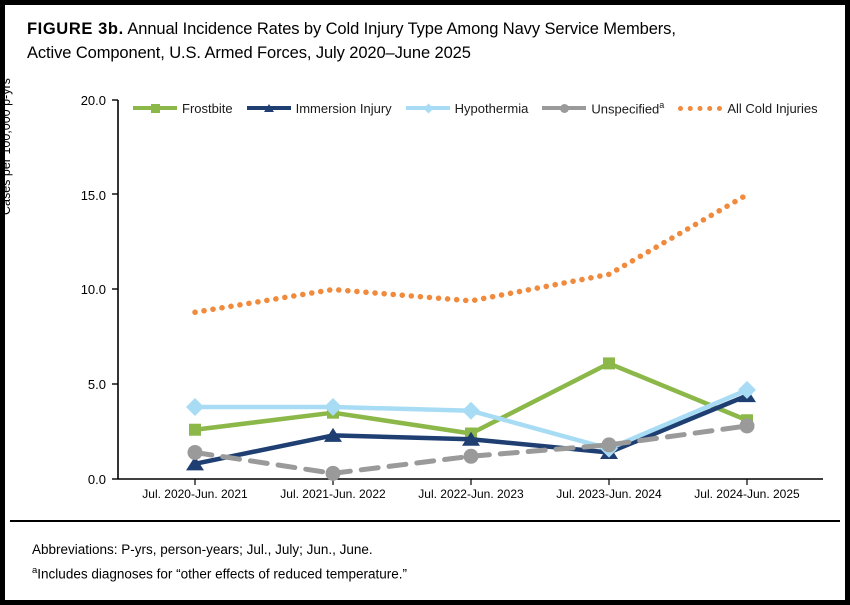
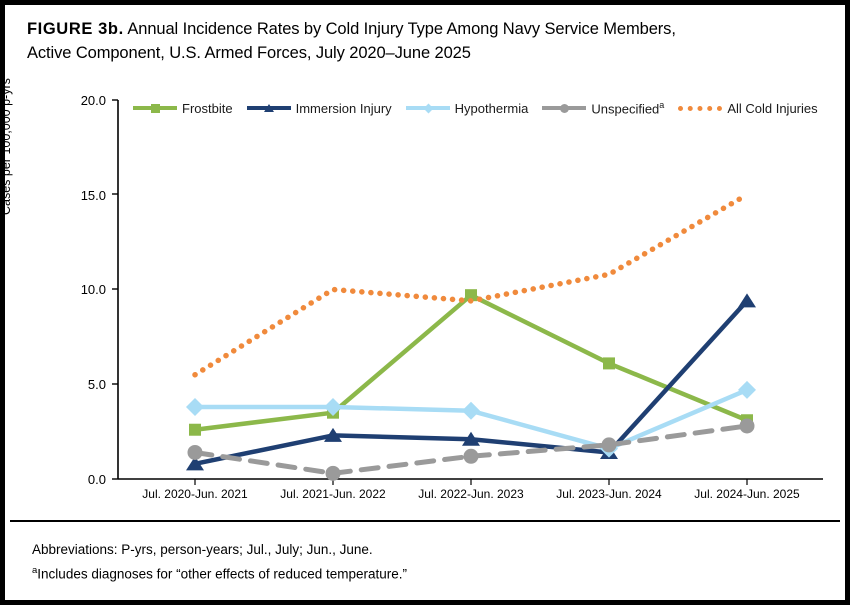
All Cold Injuries/Jul. 2020-Jun. 2021: 8.8 -> 5.5
Frostbite/Jul. 2022-Jun. 2023: 2.4 -> 9.7
Immersion Injury/Jul. 2024-Jun. 2025: 4.4 -> 9.4
